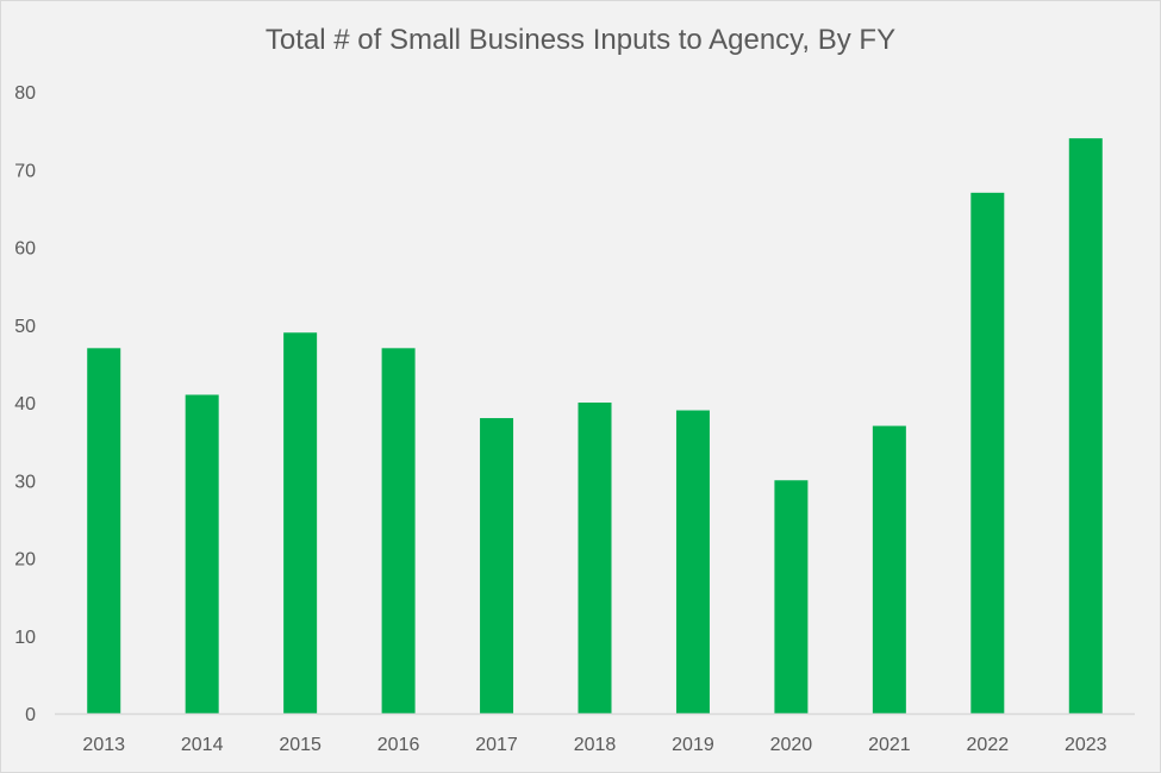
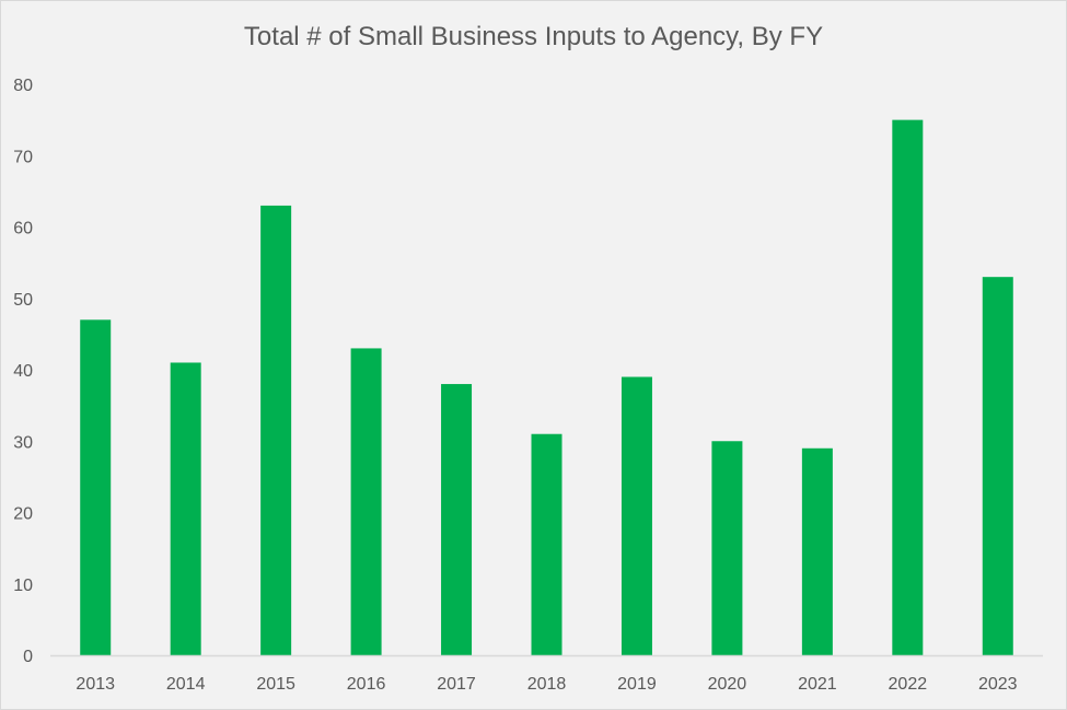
2015: 49 -> 63
2016: 47 -> 43
2018: 40 -> 31
2021: 37 -> 29
2022: 67 -> 75
2023: 74 -> 53
